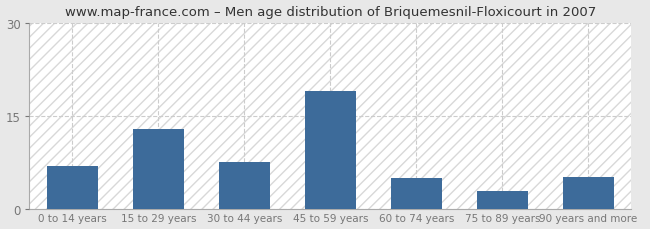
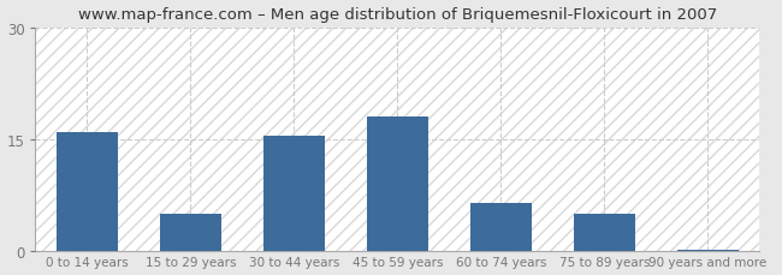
0 to 14 years: 7.0 -> 16.0
15 to 29 years: 13.0 -> 5.0
30 to 44 years: 7.6 -> 15.5
45 to 59 years: 19.0 -> 18.0
60 to 74 years: 5.0 -> 6.5
75 to 89 years: 3.0 -> 5.0
90 years and more: 5.2 -> 0.2
